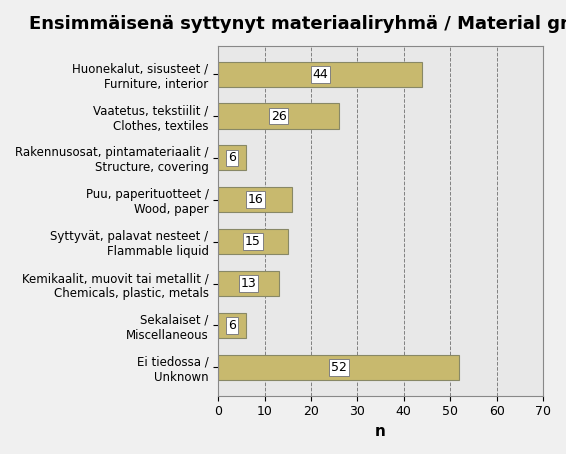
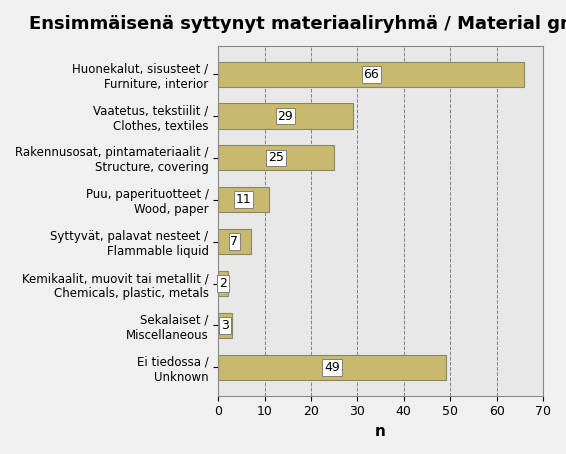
Huonekalut, sisusteet / Furniture, interior: 44 -> 66
Vaatetus, tekstiilit / Clothes, textiles: 26 -> 29
Rakennusosat, pintamateriaalit / Structure, covering: 6 -> 25
Puu, paperituotteet / Wood, paper: 16 -> 11
Syttyvät, palavat nesteet / Flammable liquid: 15 -> 7
Kemikaalit, muovit tai metallit / Chemicals, plastic, metals: 13 -> 2
Sekalaiset / Miscellaneous: 6 -> 3
Ei tiedossa / Unknown: 52 -> 49
